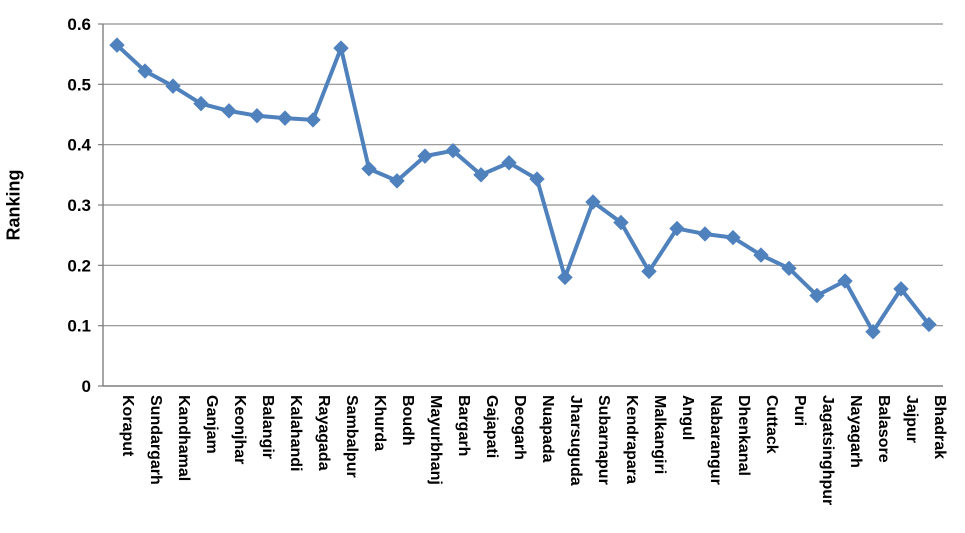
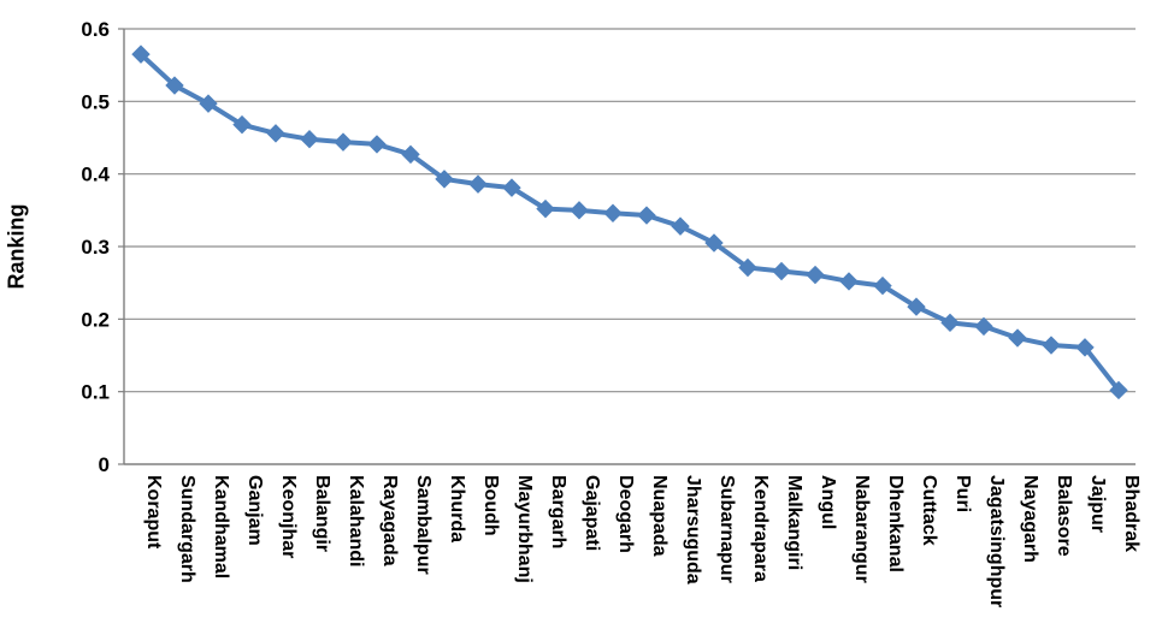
Sambalpur: 0.56 -> 0.43
Khurda: 0.36 -> 0.39
Boudh: 0.34 -> 0.39
Bargarh: 0.39 -> 0.35
Deogarh: 0.37 -> 0.35
Jharsuguda: 0.18 -> 0.33
Malkangiri: 0.19 -> 0.27
Jagatsinghpur: 0.15 -> 0.19
Balasore: 0.09 -> 0.16
